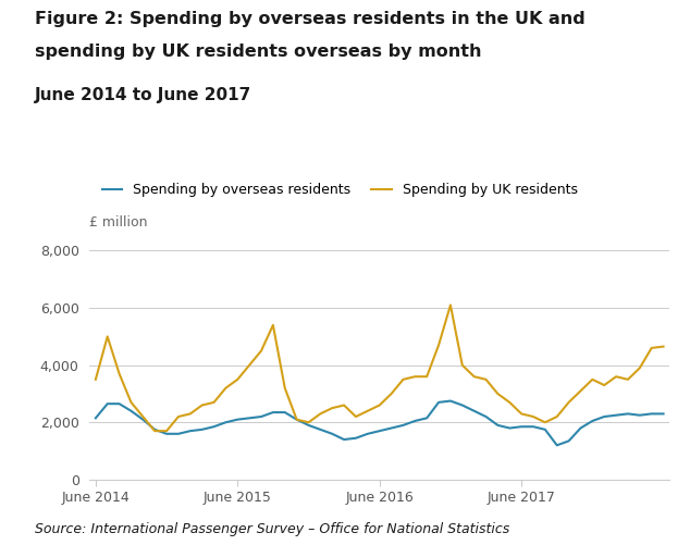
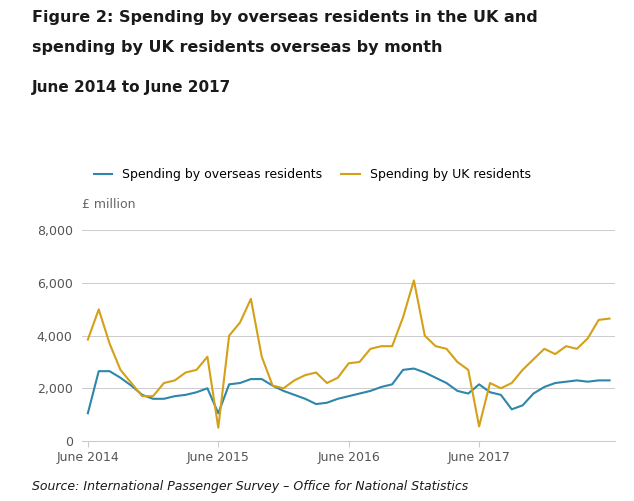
Spending by overseas residents/June 2014: 2,150 -> 1,050
Spending by UK residents/June 2014: 3,500 -> 3,850
Spending by overseas residents/June 2015: 2,100 -> 1,050
Spending by UK residents/June 2015: 3,500 -> 500
Spending by UK residents/June 2016: 2,600 -> 2,950
Spending by overseas residents/June 2017: 1,850 -> 2,150
Spending by UK residents/June 2017: 2,300 -> 550
